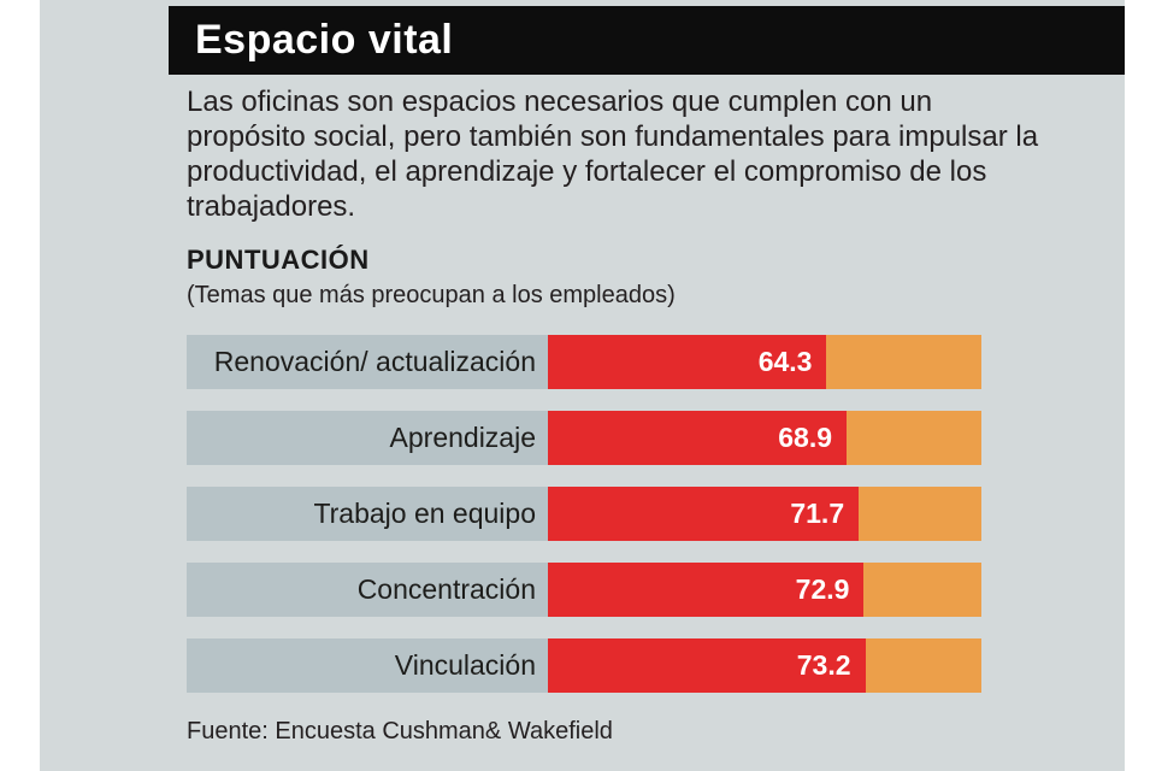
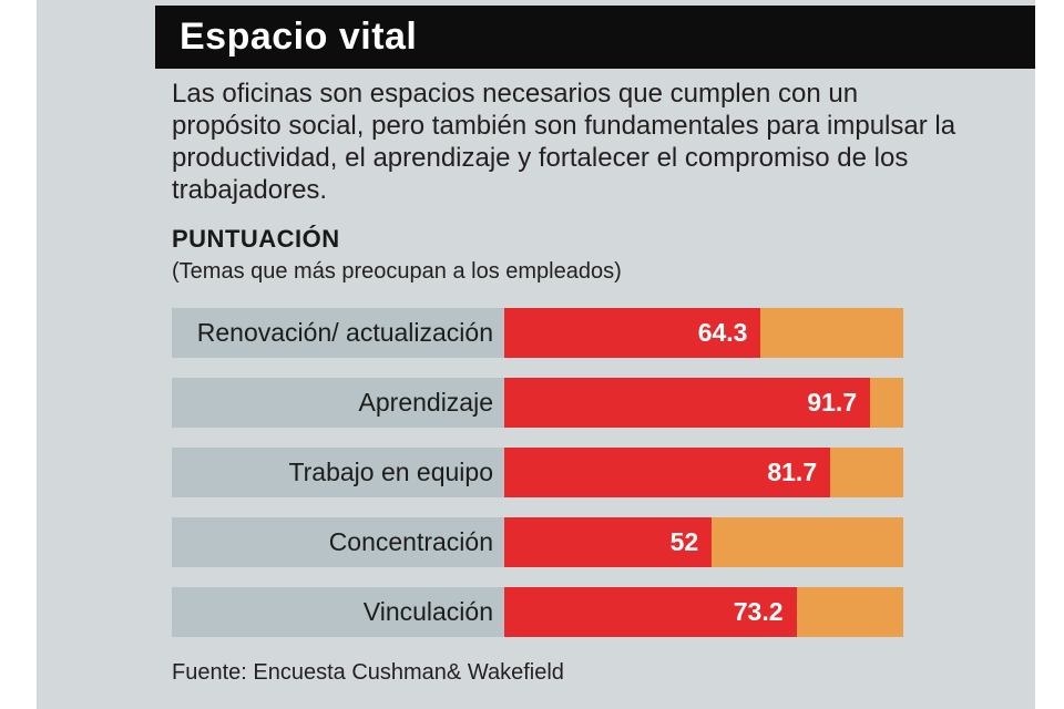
Aprendizaje: 68.9 -> 91.7
Trabajo en equipo: 71.7 -> 81.7
Concentración: 72.9 -> 52
